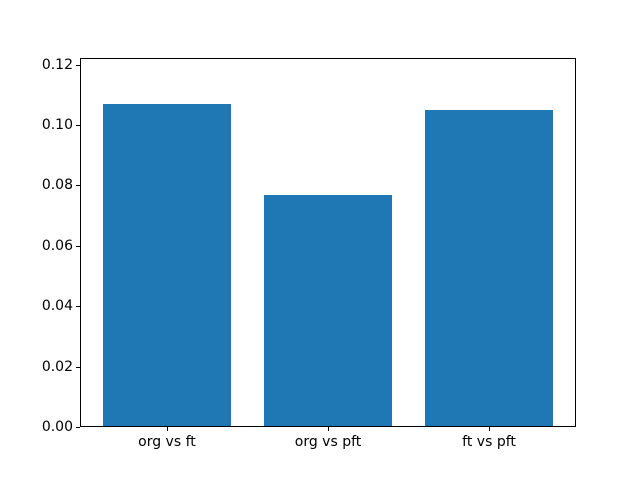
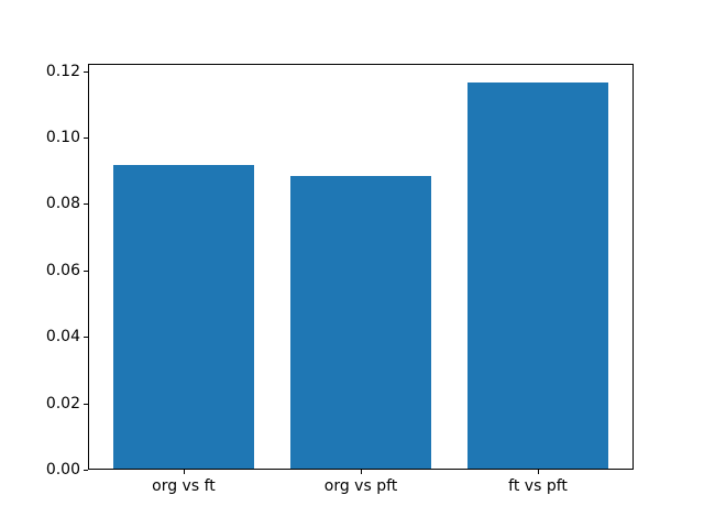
org vs ft: 0.107 -> 0.092
org vs pft: 0.077 -> 0.088
ft vs pft: 0.105 -> 0.117
